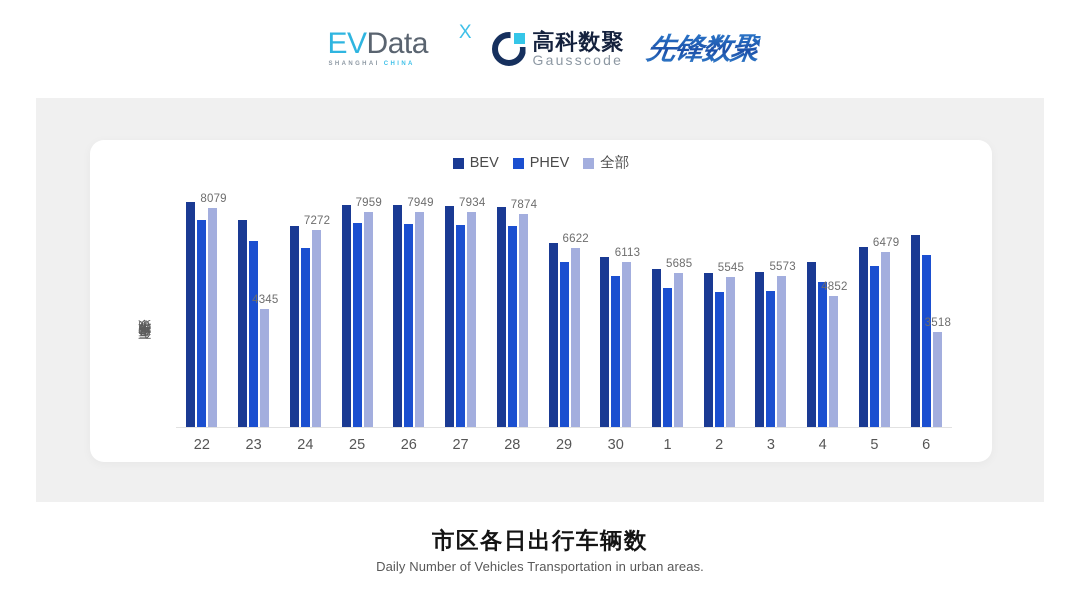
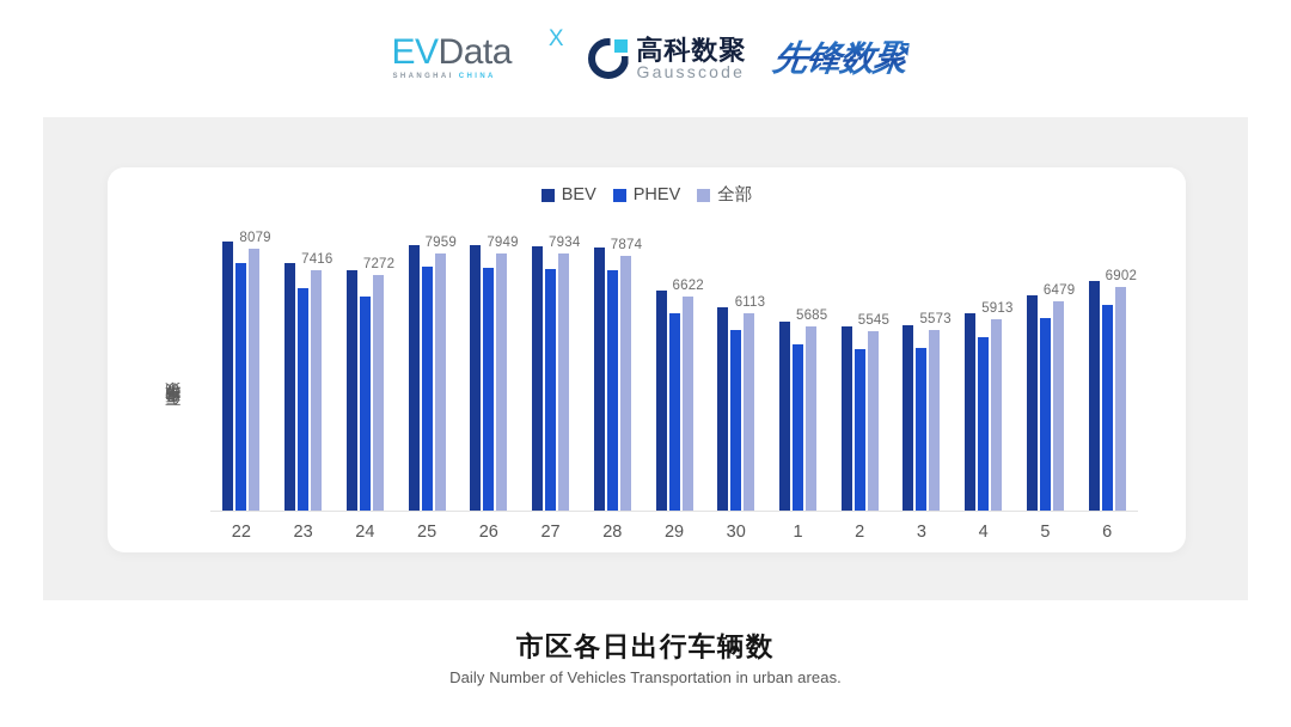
全部/23: 4345 -> 7416
全部/4: 4852 -> 5913
全部/6: 3518 -> 6902
